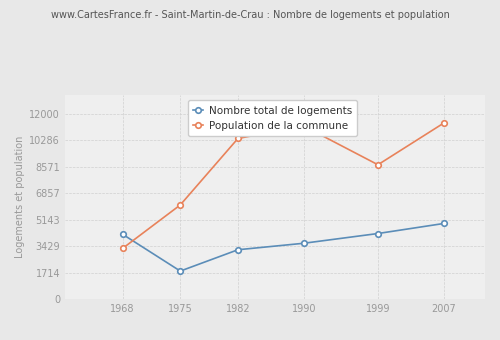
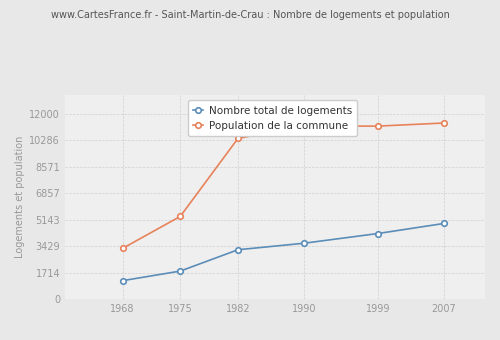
Nombre total de logements/1968: 4200 -> 1200
Population de la commune/1975: 6100 -> 5400
Population de la commune/1999: 8700 -> 11200
